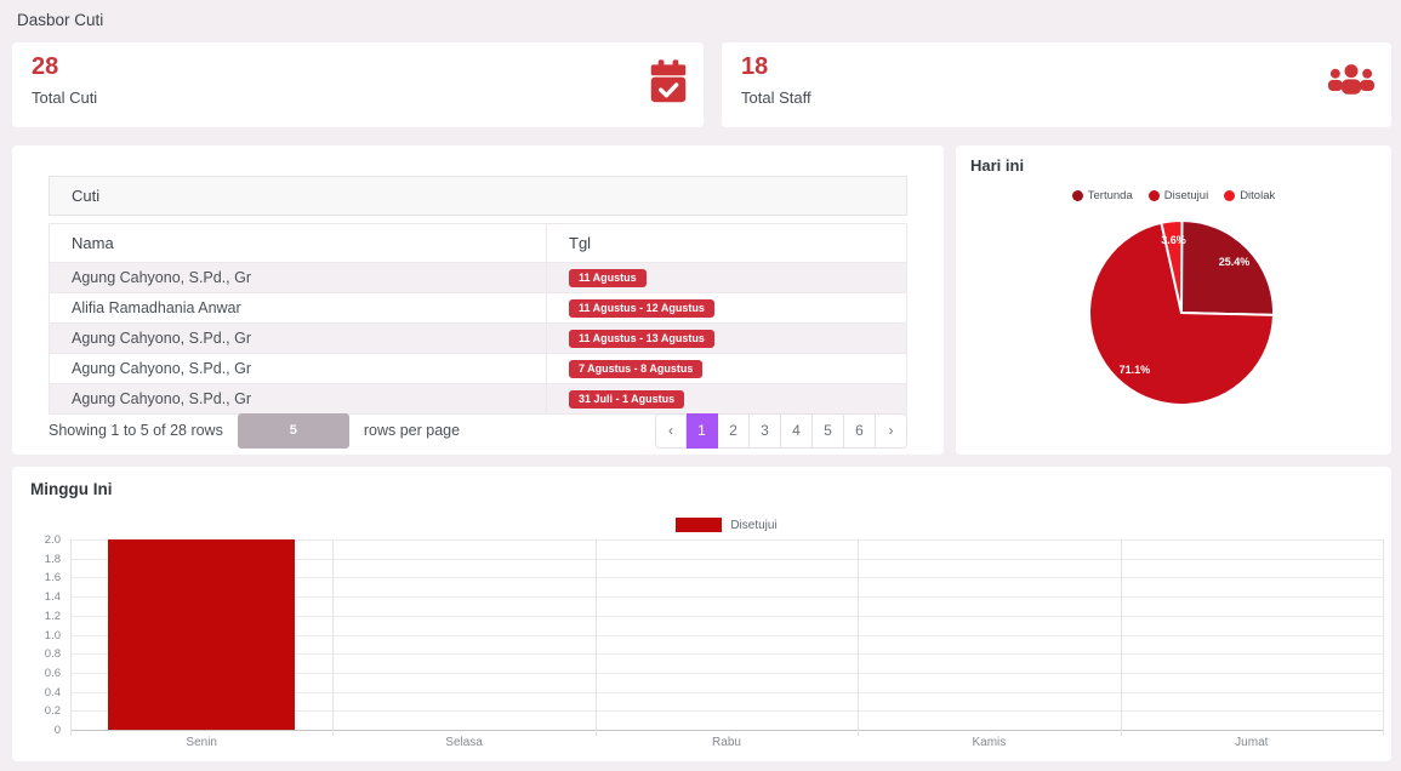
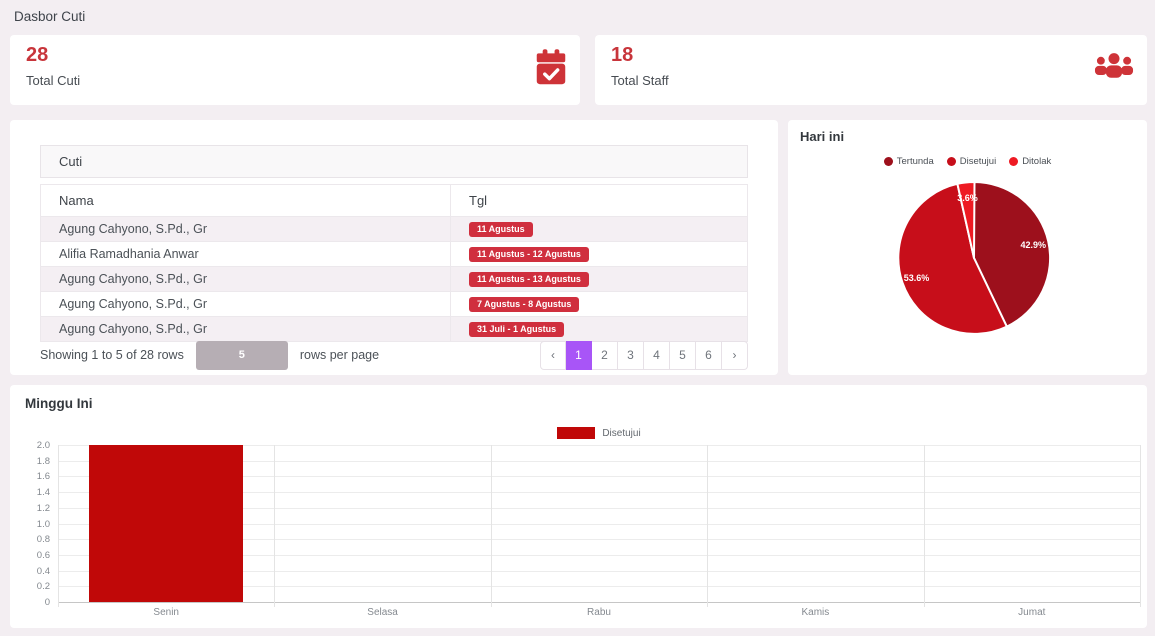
Hari ini/Tertunda: 25.4% -> 42.9%
Hari ini/Disetujui: 71.1% -> 53.6%
